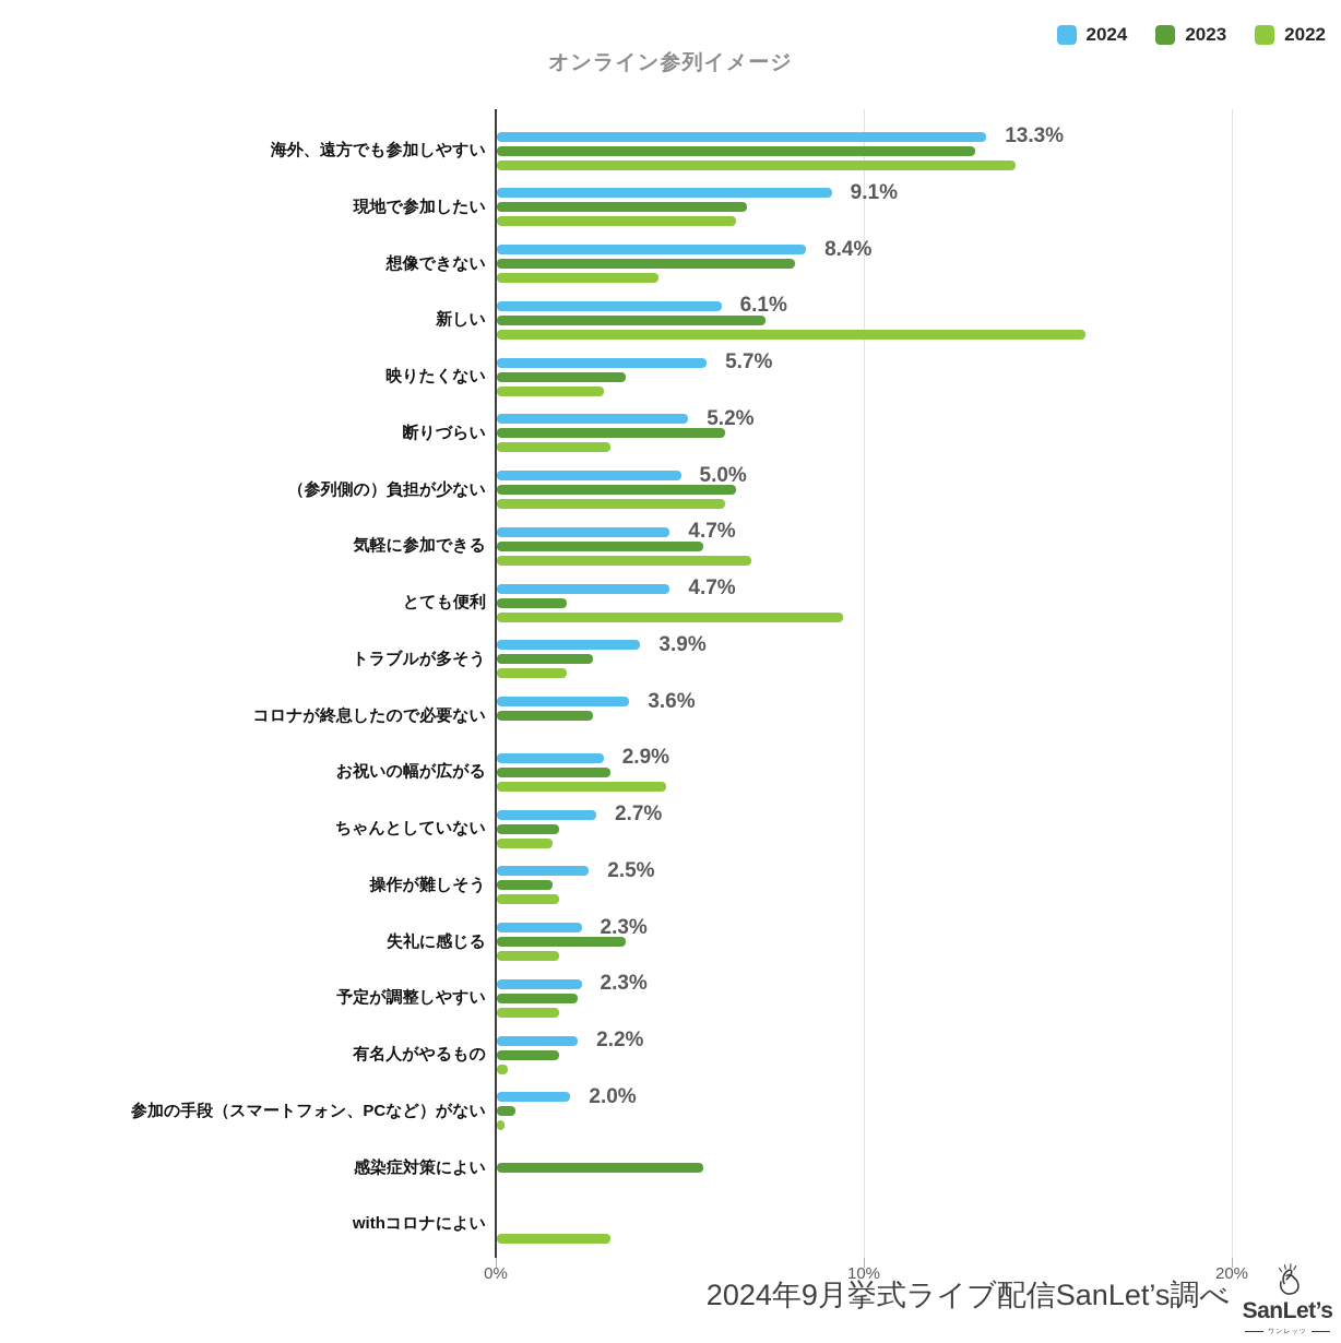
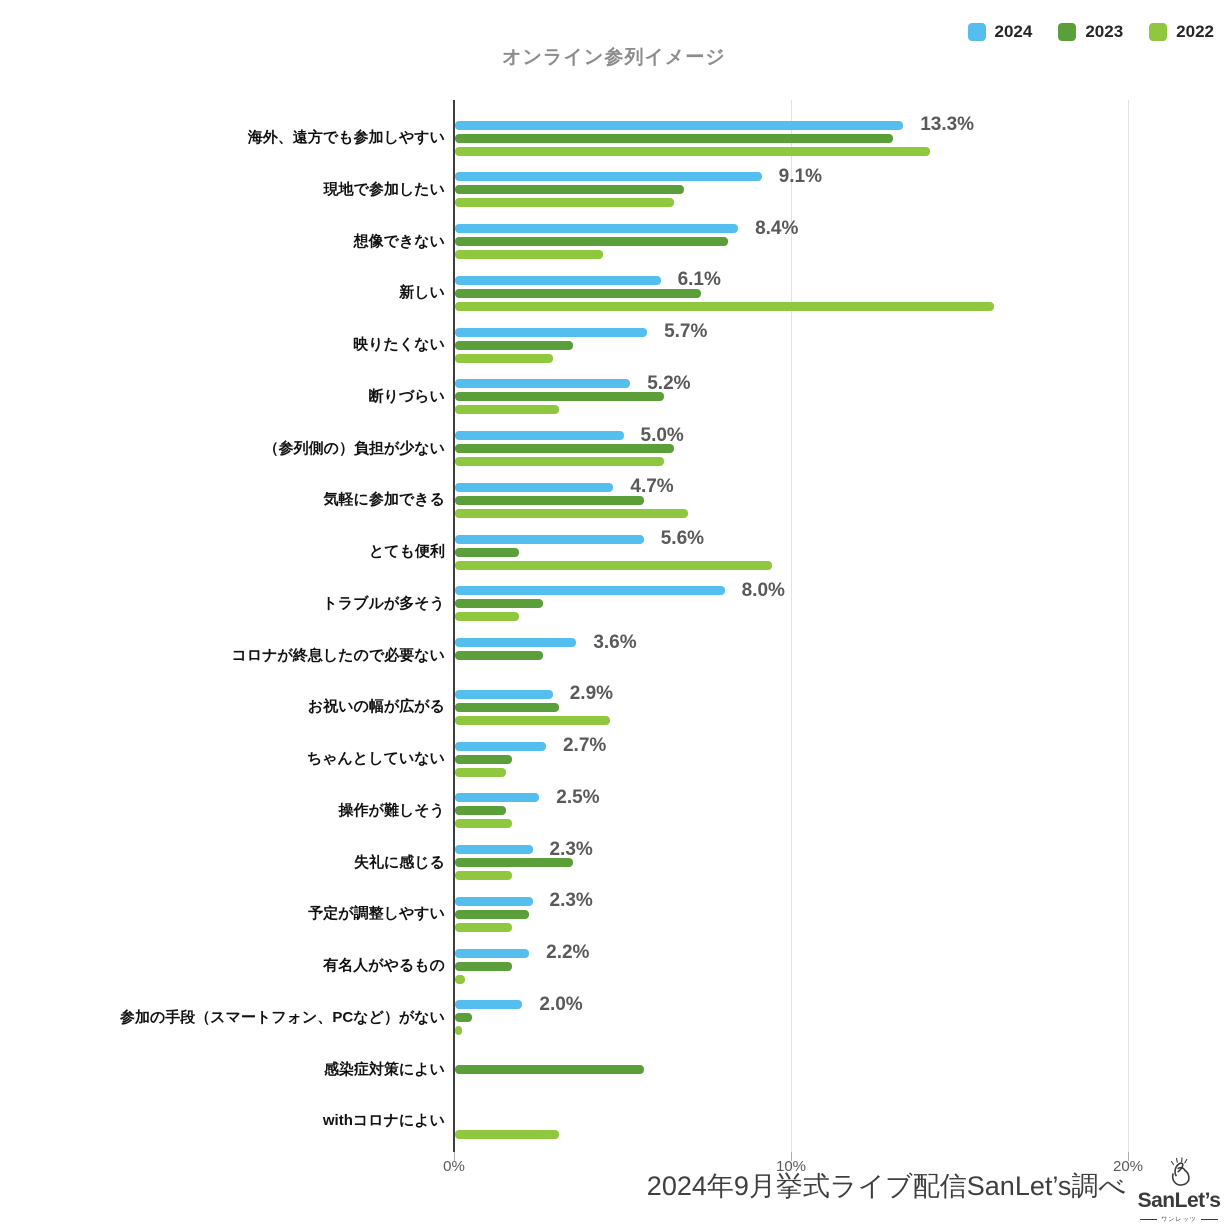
2024/とても便利: 4.7% -> 5.6%
2024/トラブルが多そう: 3.9% -> 8.0%
